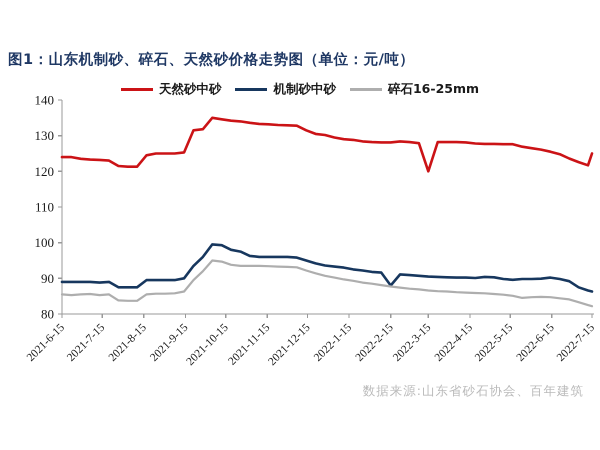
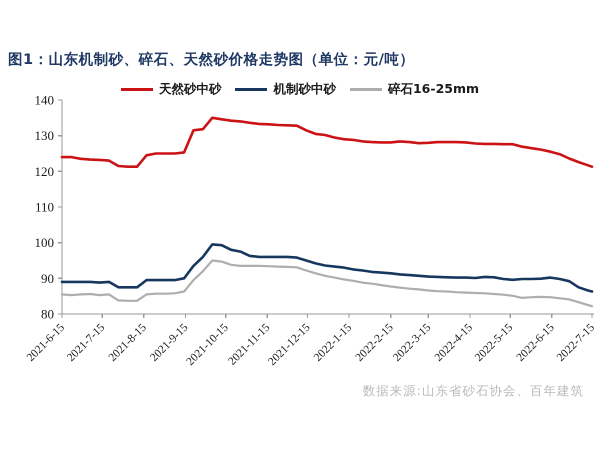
机制砂中砂/2022-2-15: 88 -> 91
天然砂中砂/2022-3-15: 120 -> 128
天然砂中砂/2022-7-15: 125 -> 121
